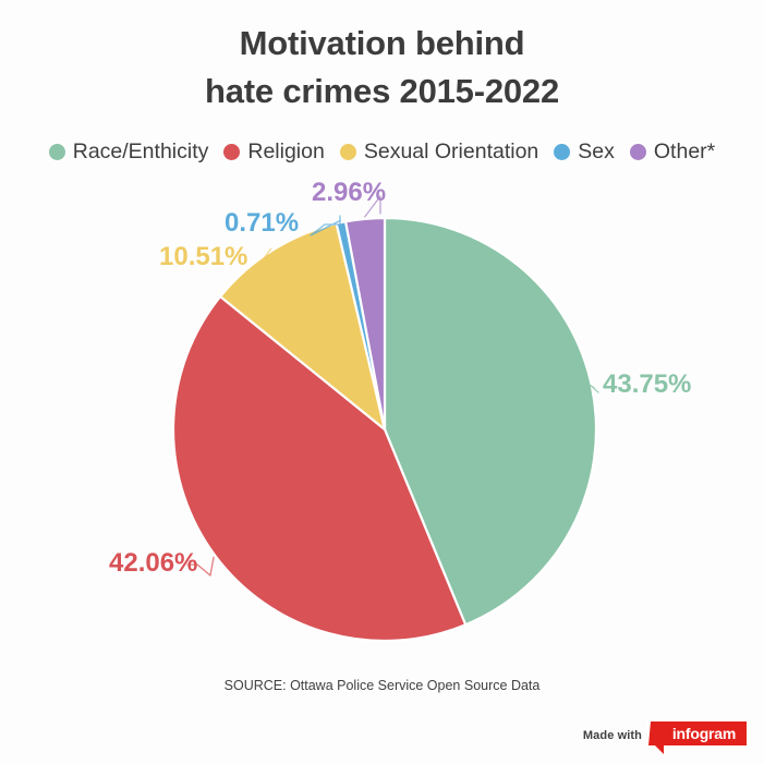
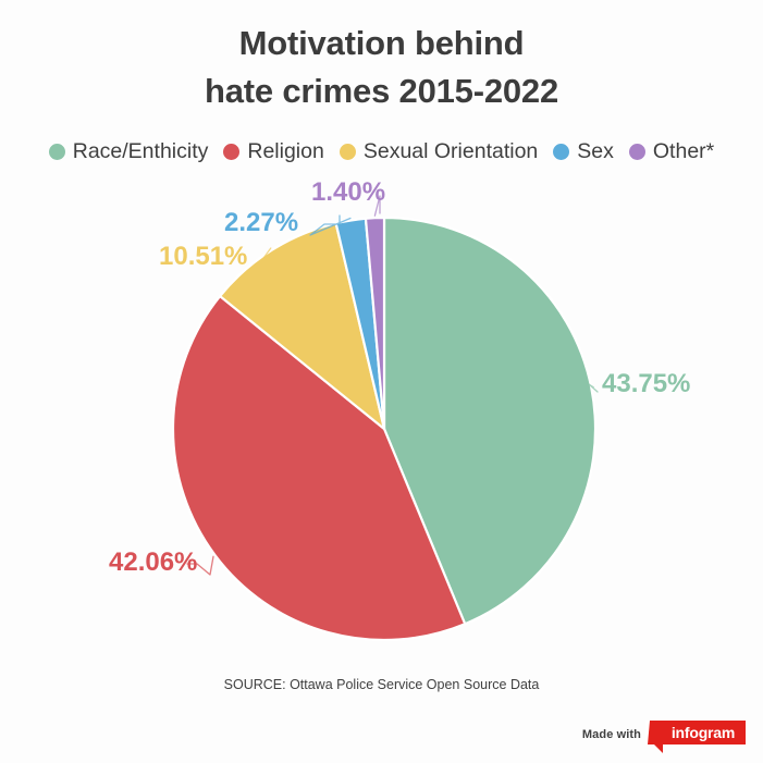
Sex: 0.71% -> 2.27%
Other*: 2.96% -> 1.40%
